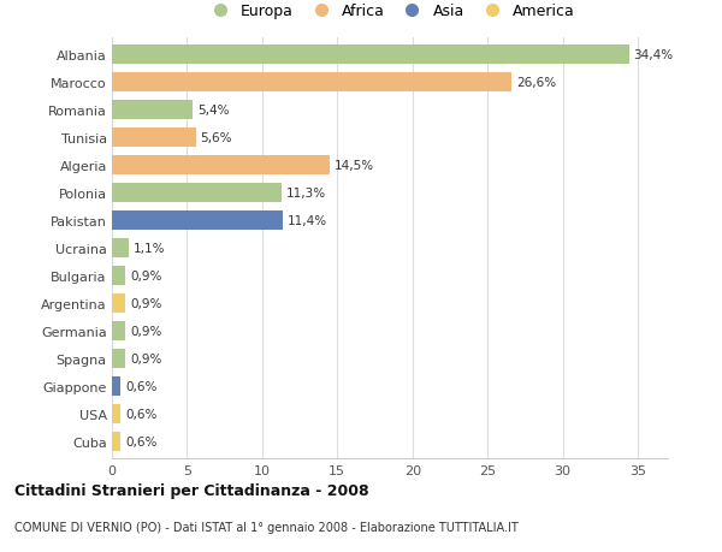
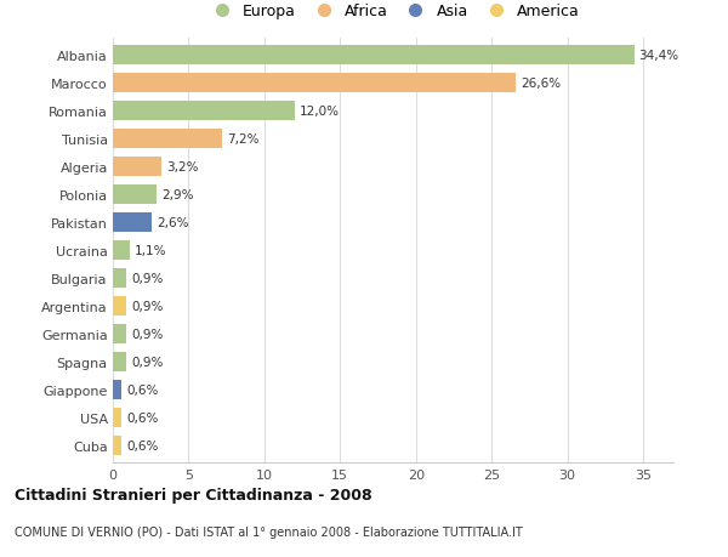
Romania: 5,4% -> 12,0%
Tunisia: 5,6% -> 7,2%
Algeria: 14,5% -> 3,2%
Polonia: 11,3% -> 2,9%
Pakistan: 11,4% -> 2,6%
